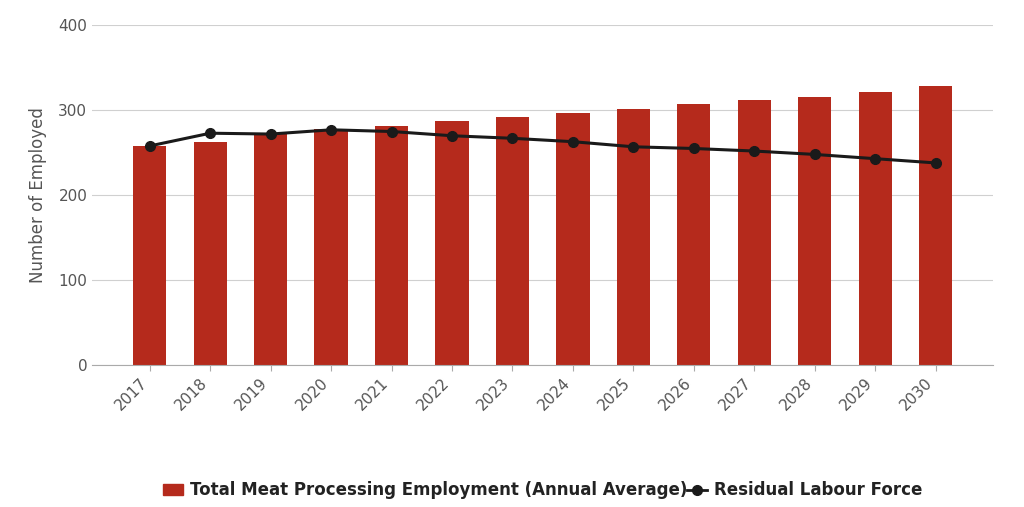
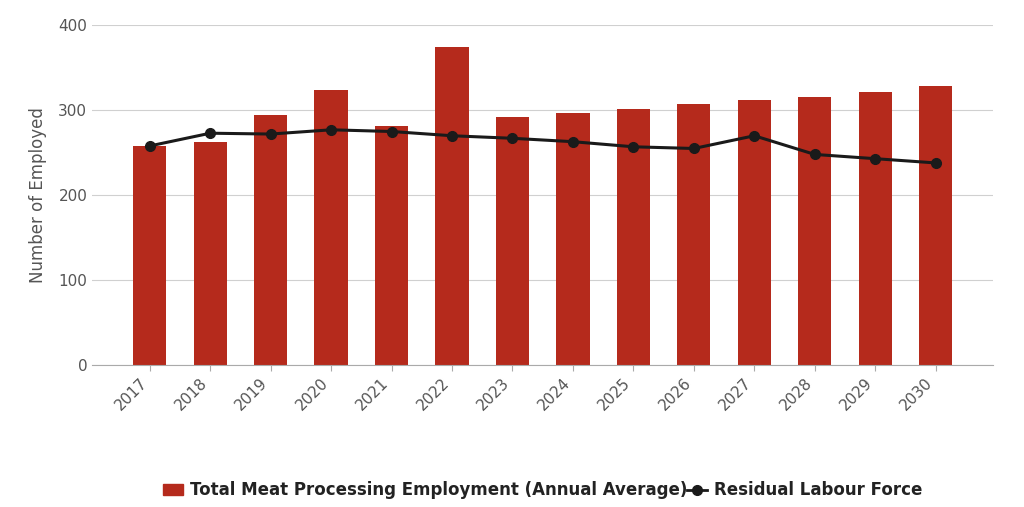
Total Meat Processing Employment (Annual Average)/2019: 273 -> 294
Total Meat Processing Employment (Annual Average)/2020: 278 -> 324
Total Meat Processing Employment (Annual Average)/2022: 287 -> 374
Residual Labour Force/2027: 252 -> 270
